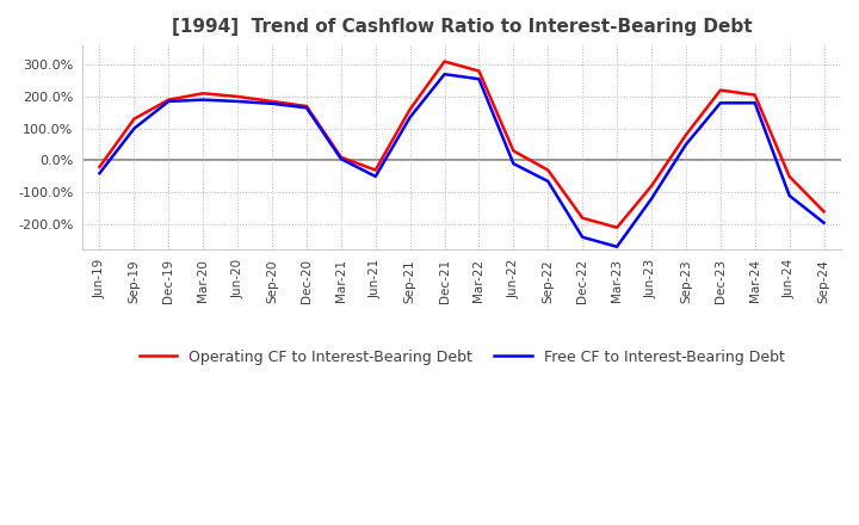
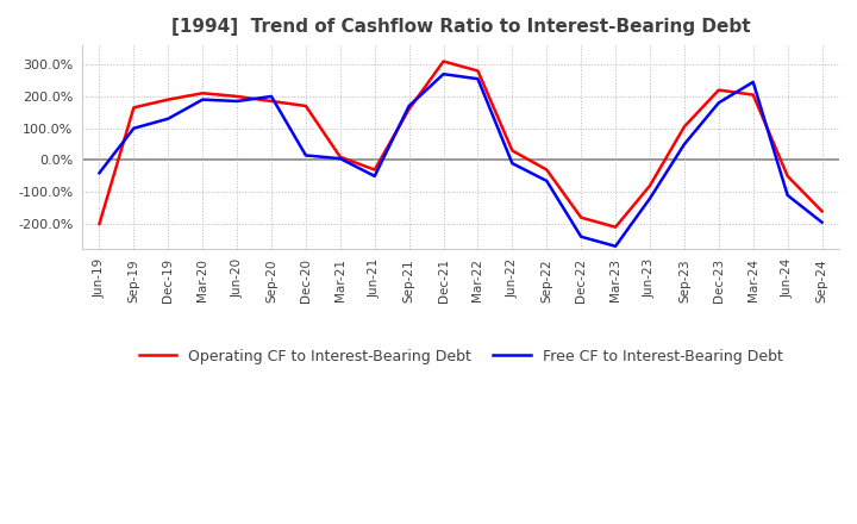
Operating CF to Interest-Bearing Debt/Jun-19: -20% -> -200%
Operating CF to Interest-Bearing Debt/Sep-19: 130% -> 165%
Free CF to Interest-Bearing Debt/Dec-19: 185% -> 130%
Free CF to Interest-Bearing Debt/Sep-20: 178% -> 200%
Free CF to Interest-Bearing Debt/Dec-20: 165% -> 15%
Free CF to Interest-Bearing Debt/Sep-21: 135% -> 170%
Operating CF to Interest-Bearing Debt/Sep-23: 80% -> 105%
Free CF to Interest-Bearing Debt/Mar-24: 180% -> 245%
